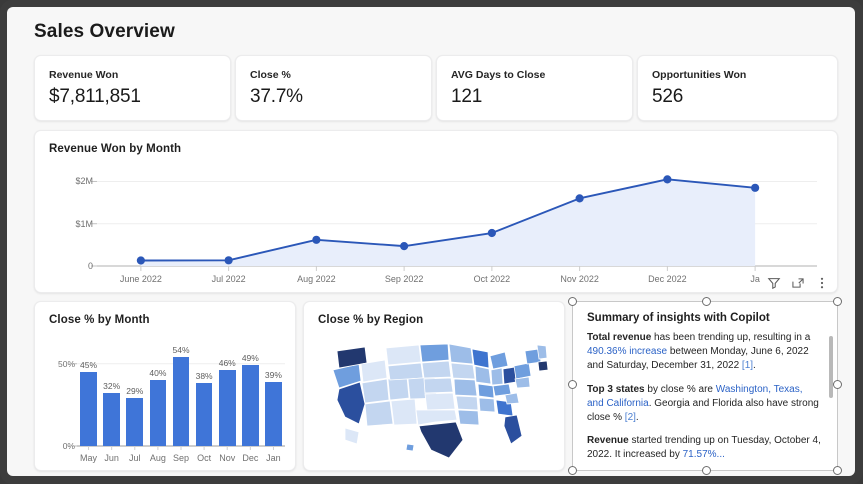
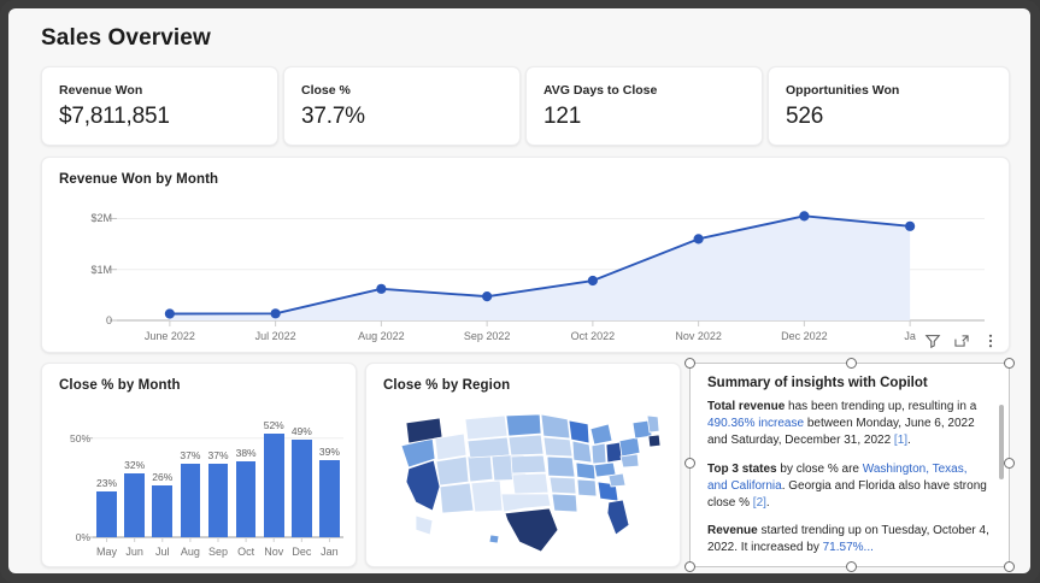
Close % by Month/May: 45% -> 23%
Close % by Month/Jul: 29% -> 26%
Close % by Month/Aug: 40% -> 37%
Close % by Month/Sep: 54% -> 37%
Close % by Month/Nov: 46% -> 52%
